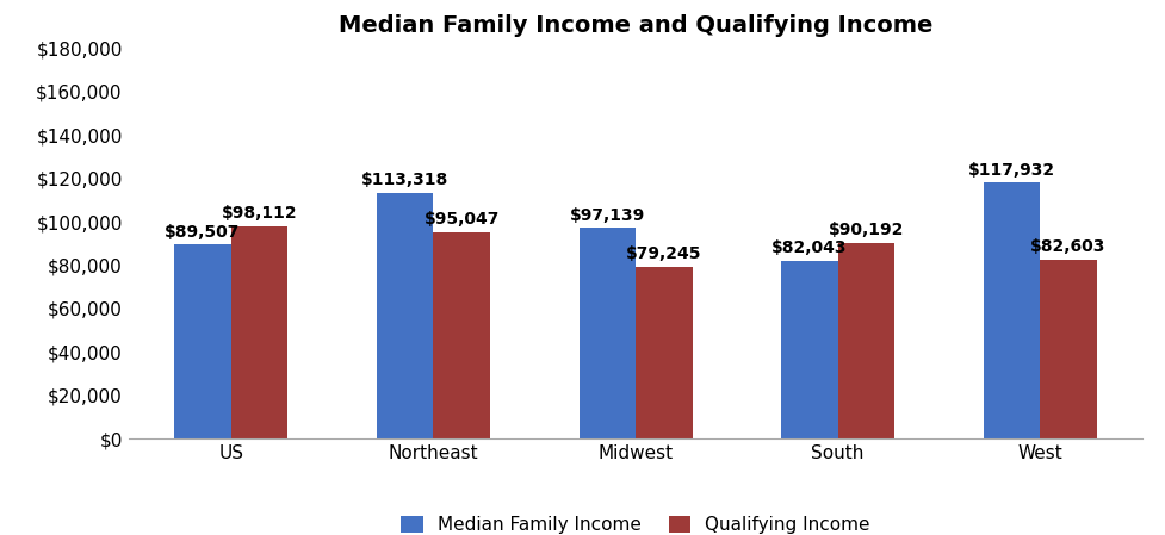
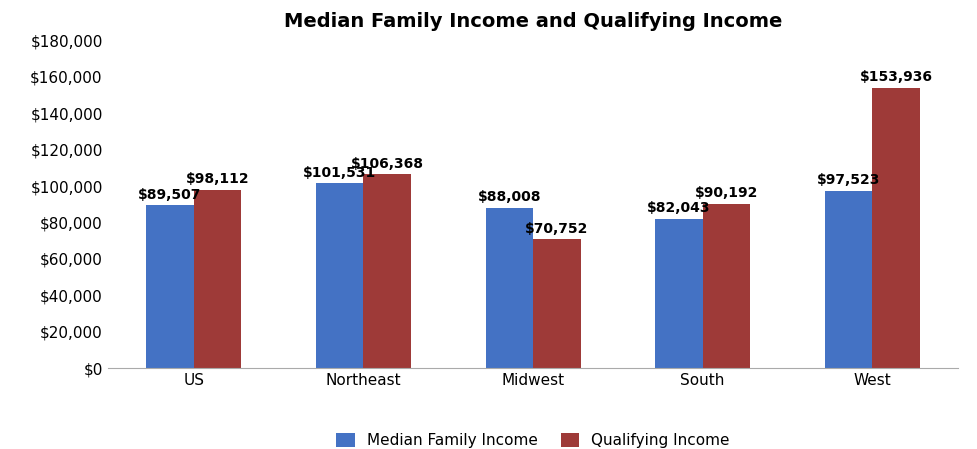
Median Family Income/Northeast: $113,318 -> $101,531
Qualifying Income/Northeast: $95,047 -> $106,368
Median Family Income/Midwest: $97,139 -> $88,008
Qualifying Income/Midwest: $79,245 -> $70,752
Median Family Income/West: $117,932 -> $97,523
Qualifying Income/West: $82,603 -> $153,936
